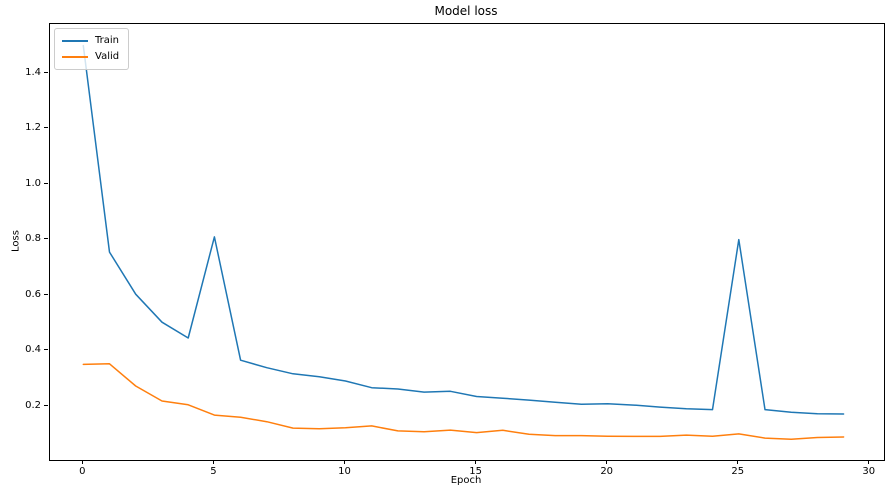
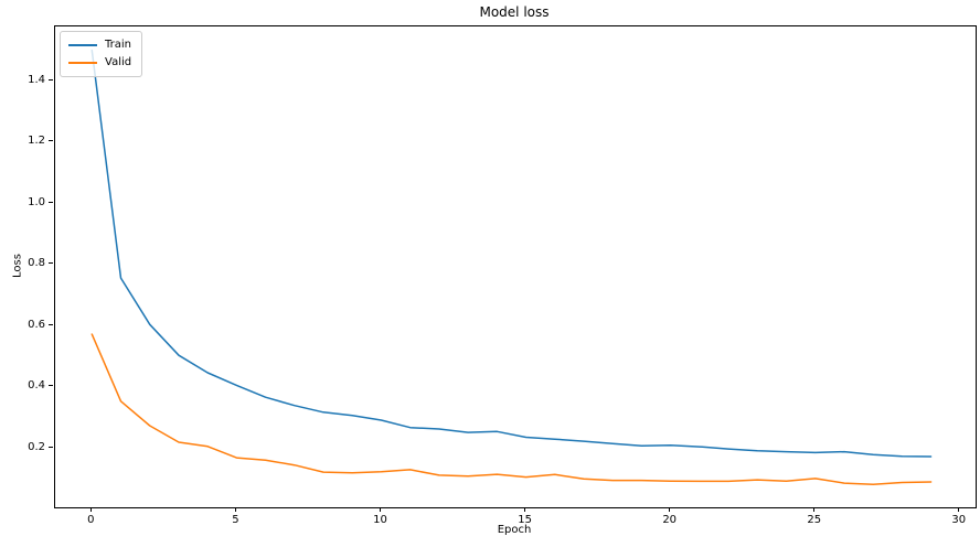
Valid/0: 0.35 -> 0.57
Train/5: 0.81 -> 0.40
Train/25: 0.80 -> 0.18
